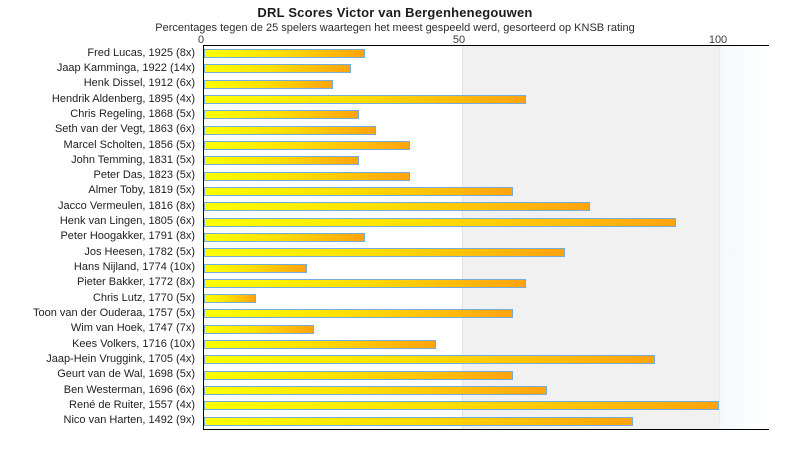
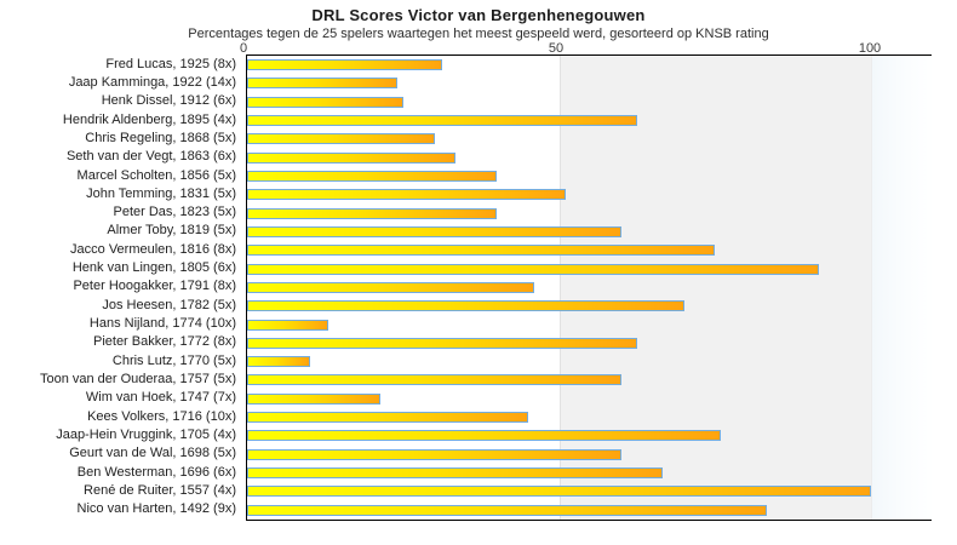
Jaap Kamminga, 1922 (14x): 29 -> 24
John Temming, 1831 (5x): 30 -> 51
Peter Hoogakker, 1791 (8x): 31 -> 46
Hans Nijland, 1774 (10x): 20 -> 13
Jaap-Hein Vruggink, 1705 (4x): 88 -> 76
